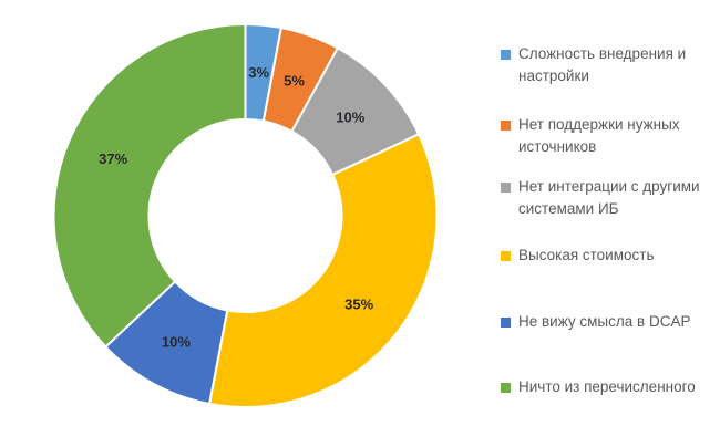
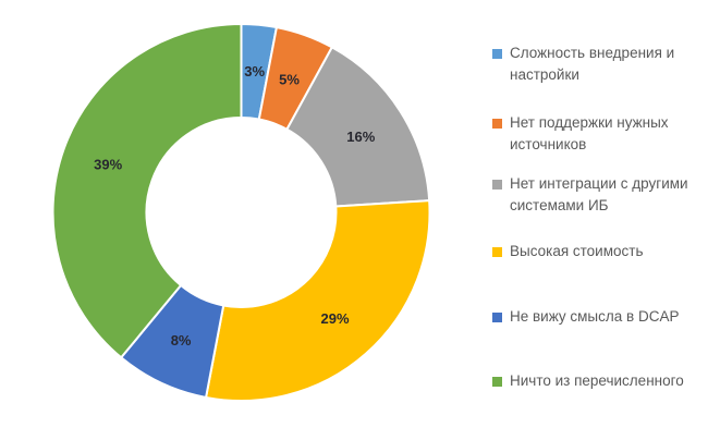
Нет интеграции с другими системами ИБ: 10% -> 16%
Высокая стоимость: 35% -> 29%
Не вижу смысла в DCAP: 10% -> 8%
Ничто из перечисленного: 37% -> 39%
